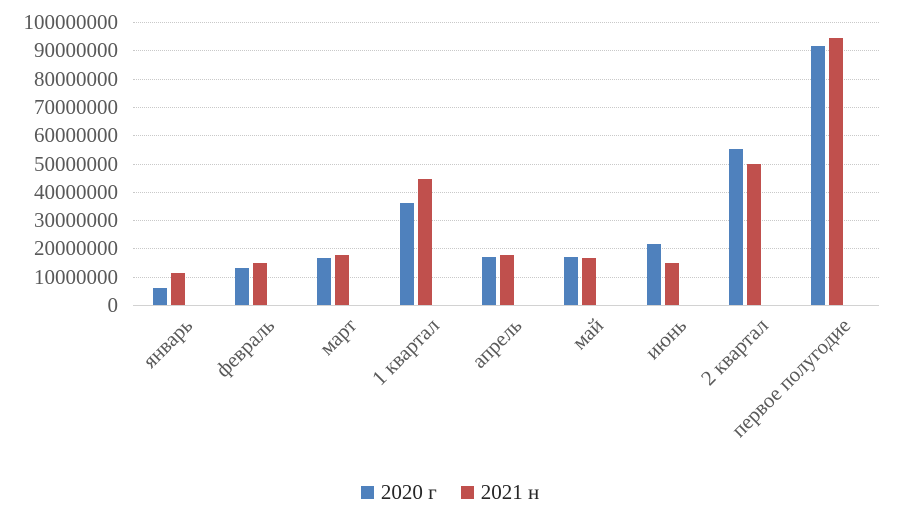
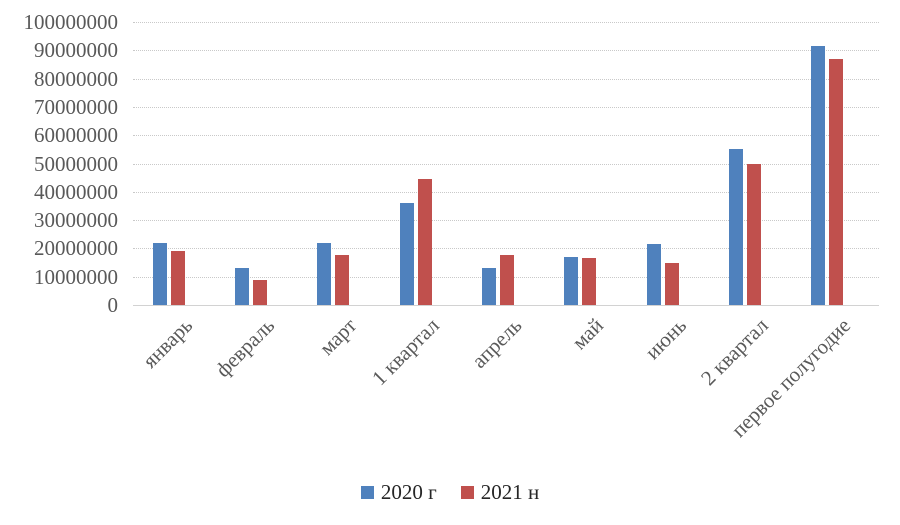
2020 г/январь: 6000000 -> 22000000
2021 н/январь: 12000000 -> 19000000
2021 н/февраль: 15000000 -> 9000000
2020 г/март: 16000000 -> 22000000
2020 г/апрель: 17000000 -> 13000000
2021 н/первое полугодие: 94000000 -> 87000000
